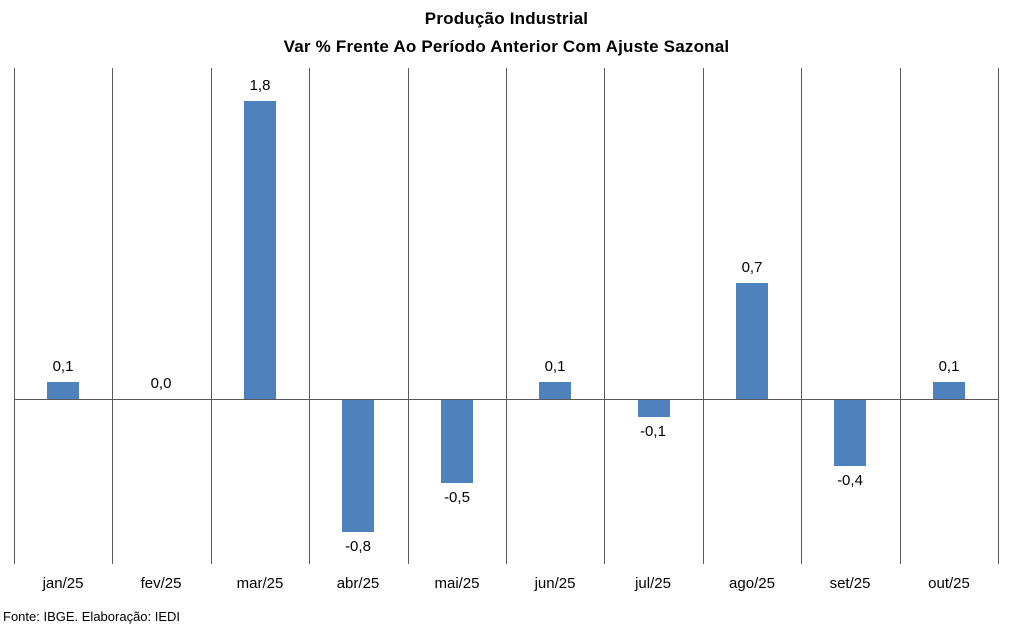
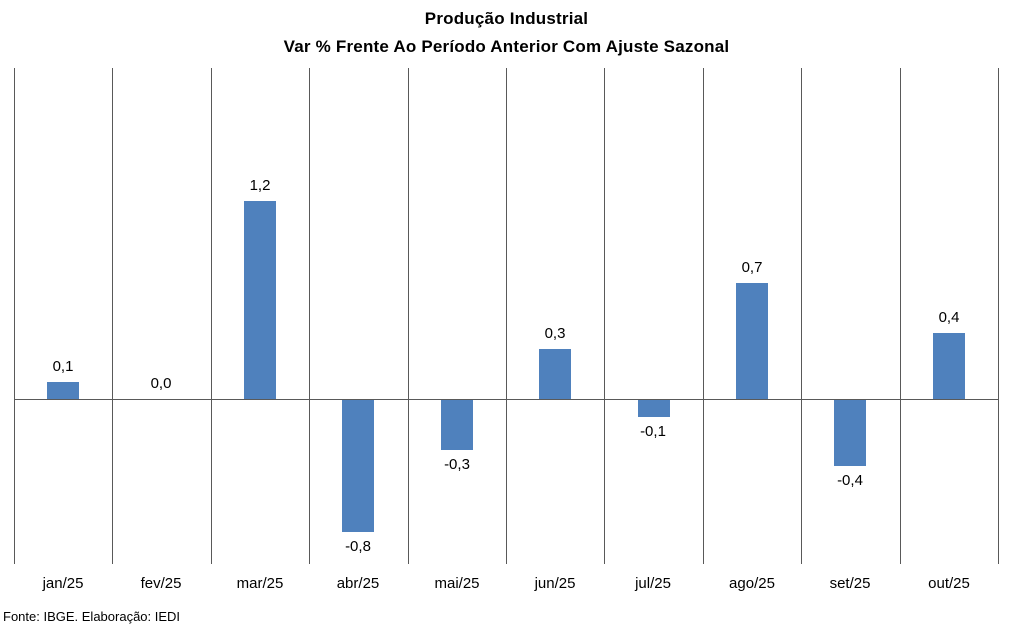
mar/25: 1,8 -> 1,2
mai/25: -0,5 -> -0,3
jun/25: 0,1 -> 0,3
out/25: 0,1 -> 0,4
